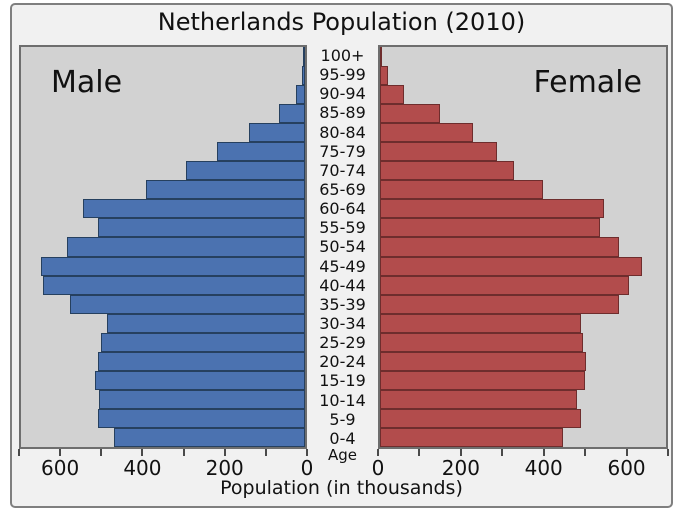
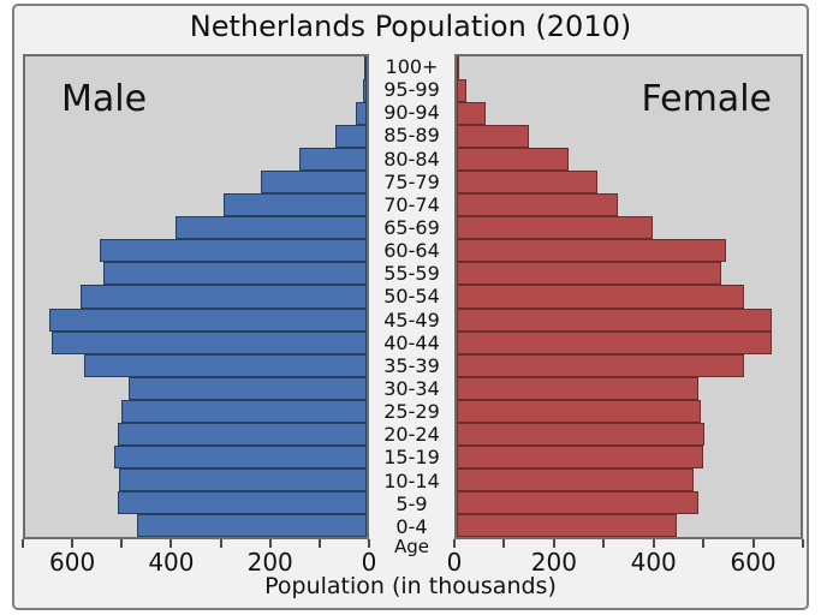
Male/55-59: 510 -> 540
Female/40-44: 610 -> 640
